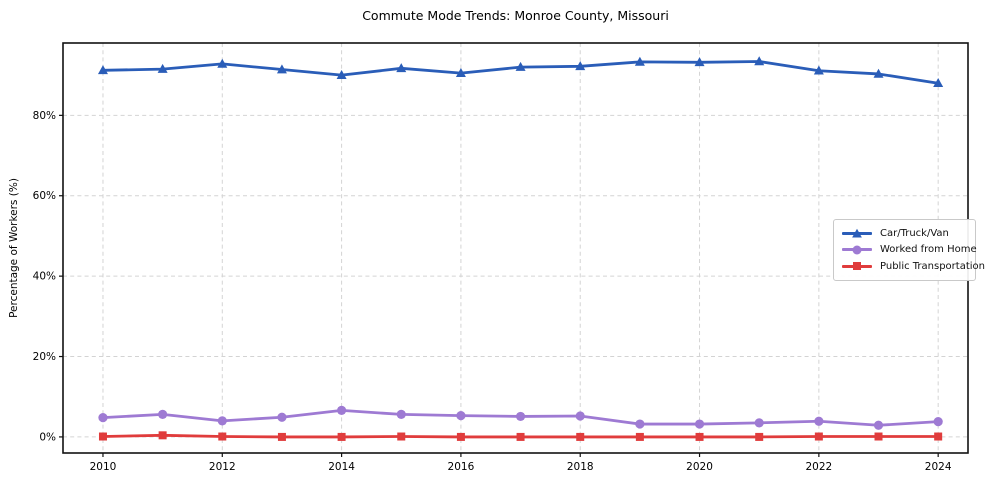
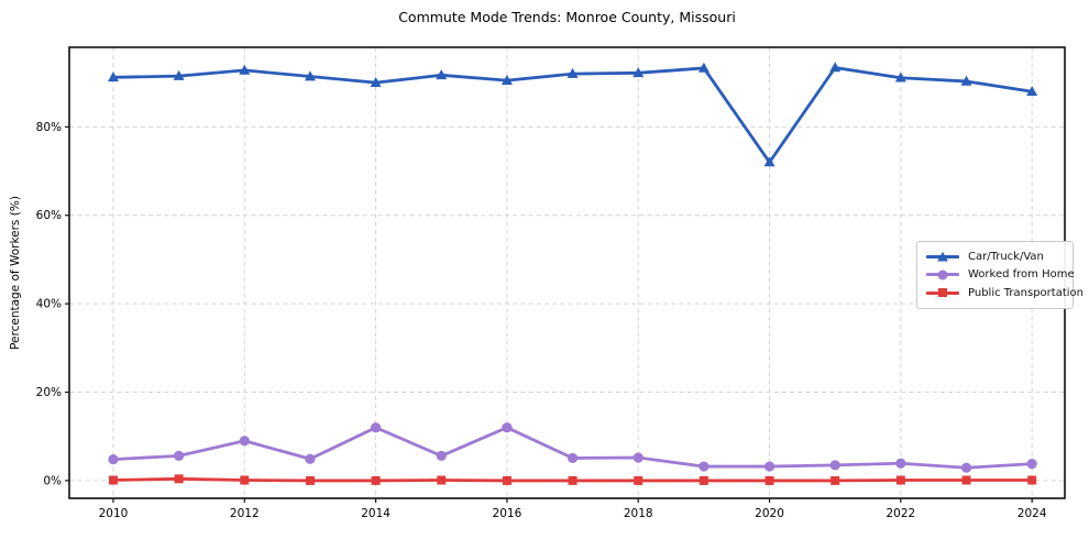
Worked from Home/2012: 4% -> 9%
Worked from Home/2014: 7% -> 12%
Worked from Home/2016: 5% -> 12%
Car/Truck/Van/2020: 93% -> 72%
